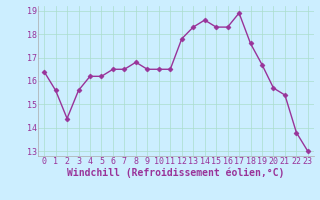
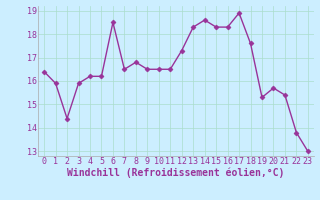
1: 15.6 -> 15.9
3: 15.6 -> 15.9
6: 16.5 -> 18.5
12: 17.8 -> 17.3
19: 16.7 -> 15.3
